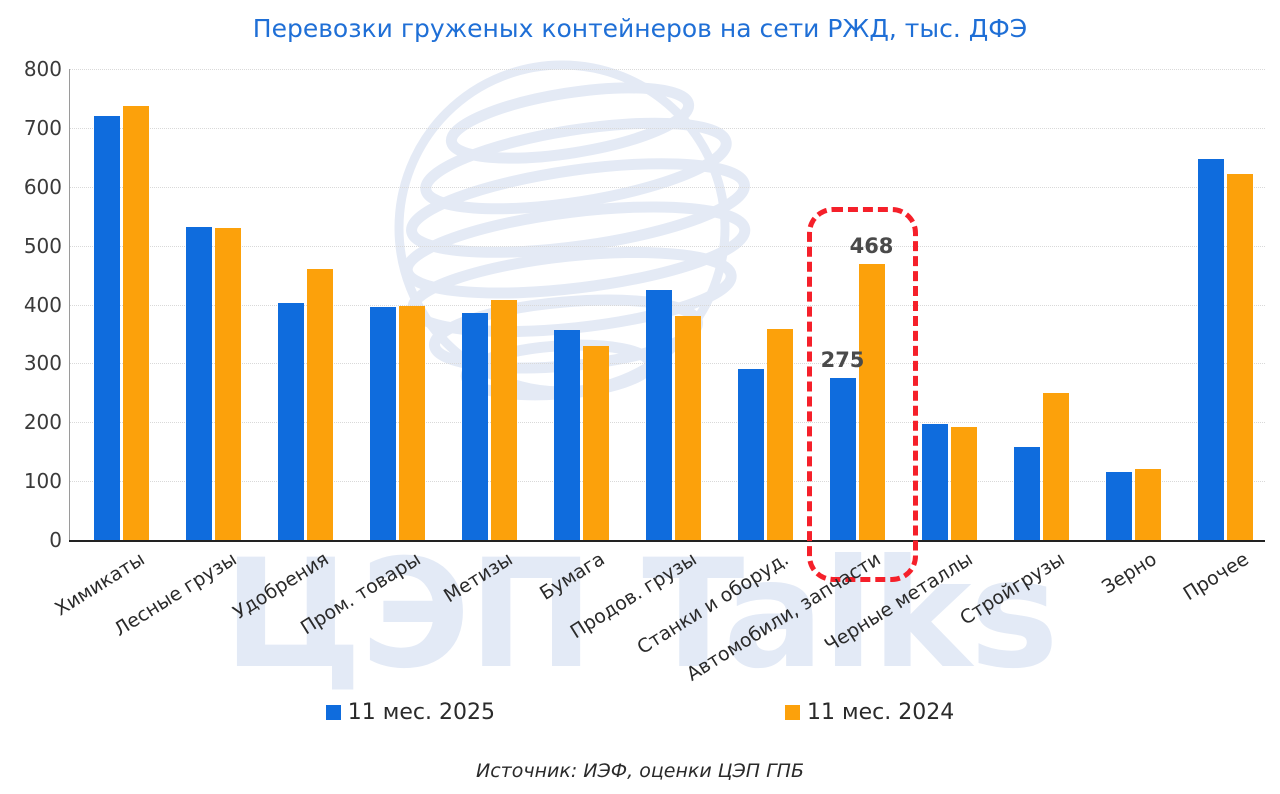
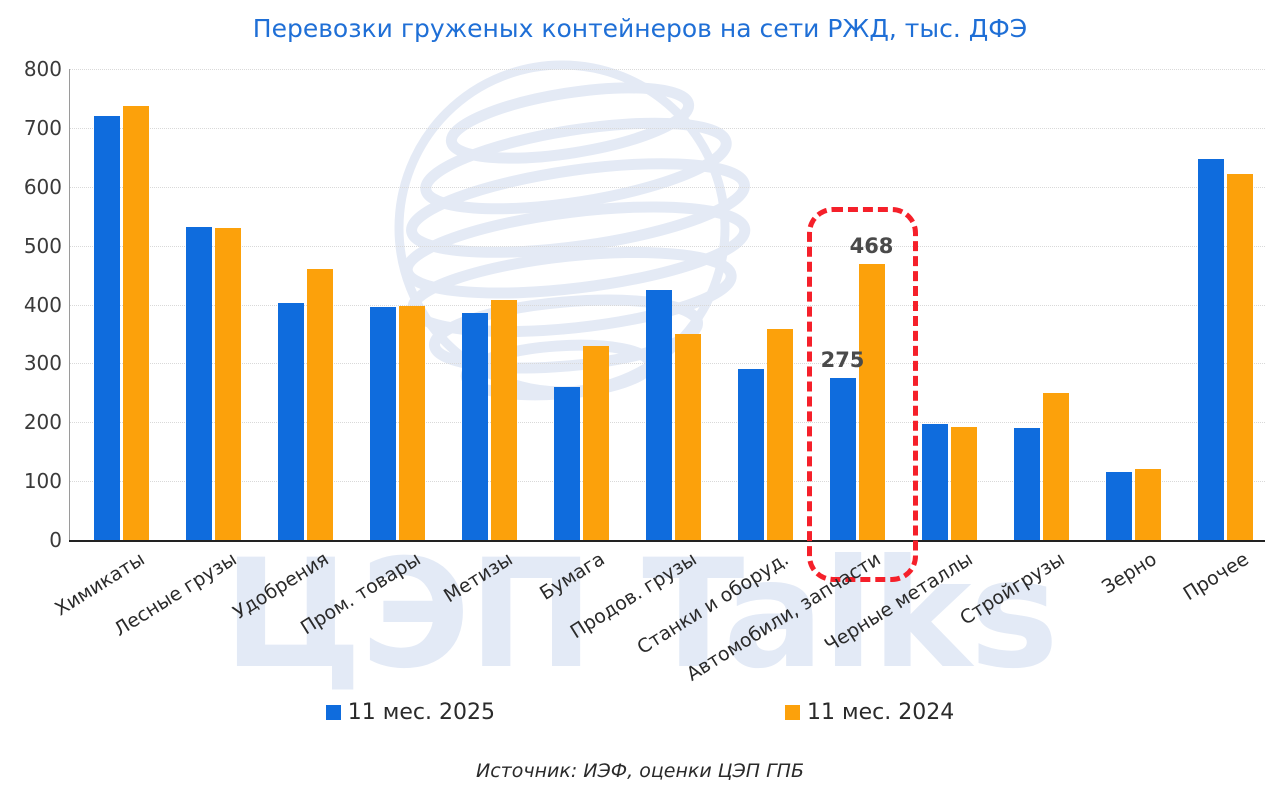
11 мес. 2025/Бумага: 360 -> 260
11 мес. 2024/Продов. грузы: 380 -> 350
11 мес. 2025/Стройгрузы: 160 -> 190
